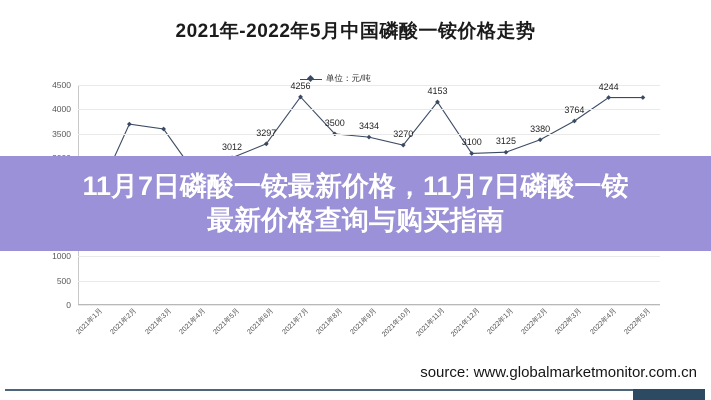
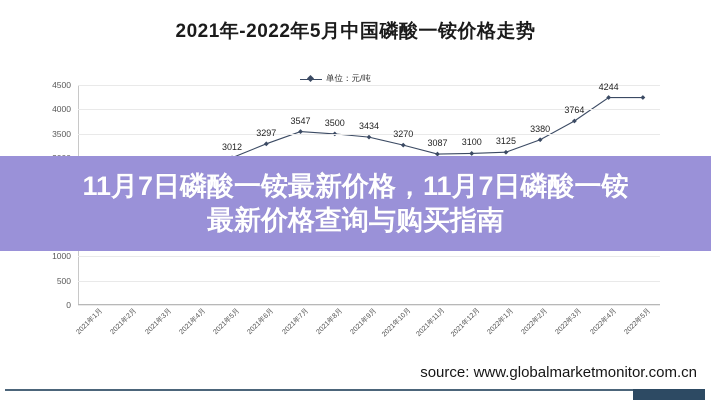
2021年2月: 3700 -> 2300
2021年3月: 3600 -> 2500
2021年7月: 4256 -> 3547
2021年11月: 4153 -> 3087
